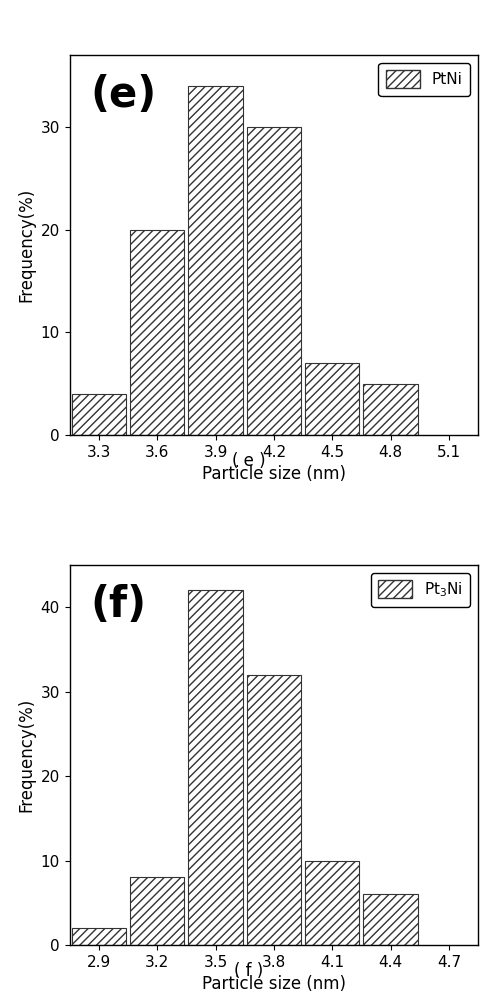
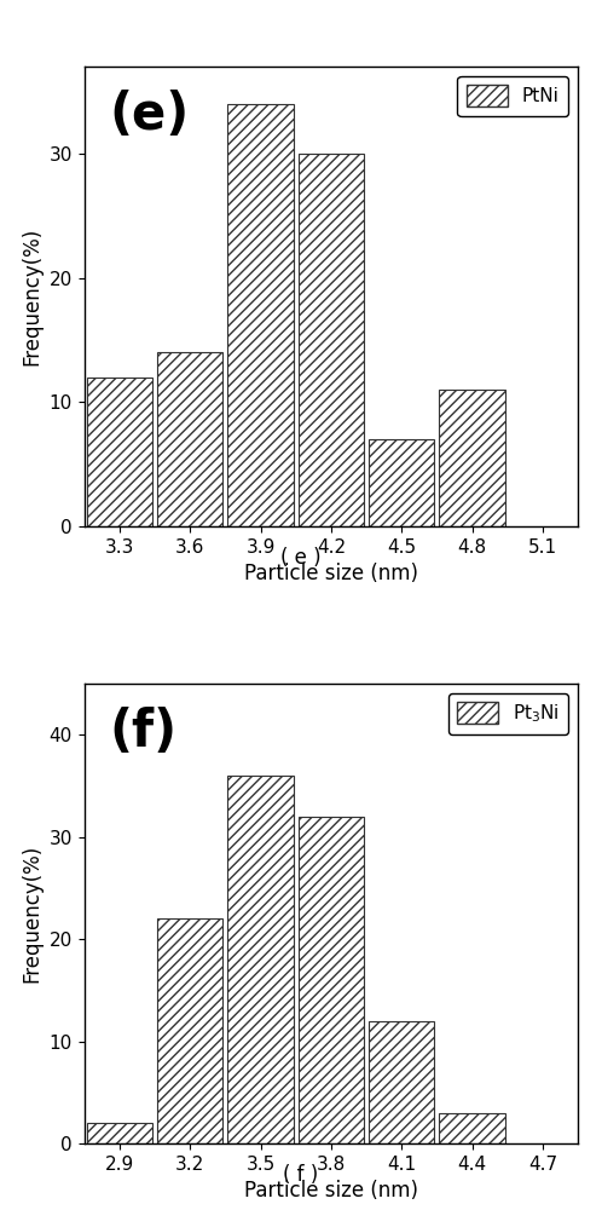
3.3: 4 -> 12
3.6: 20 -> 14
4.8: 5 -> 11
3.2: 8 -> 22
3.5: 42 -> 36
4.1: 10 -> 12
4.4: 6 -> 3
